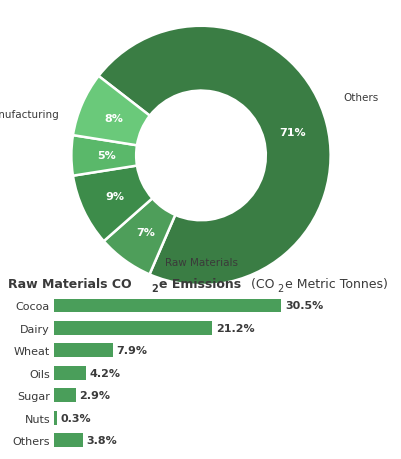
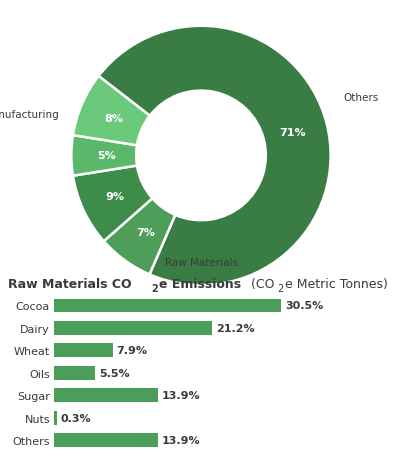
Oils: 4.2% -> 5.5%
Sugar: 2.9% -> 13.9%
Others: 3.8% -> 13.9%
